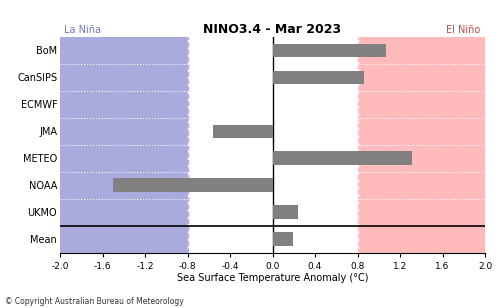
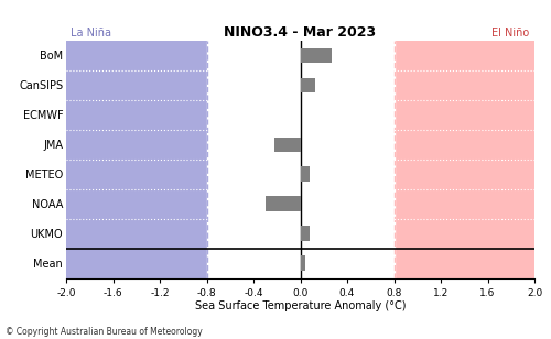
BoM: 1.07 -> 0.27
CanSIPS: 0.86 -> 0.13
JMA: -0.56 -> -0.22
METEO: 1.31 -> 0.08
NOAA: -1.50 -> -0.30
UKMO: 0.24 -> 0.08
Mean: 0.19 -> 0.04
